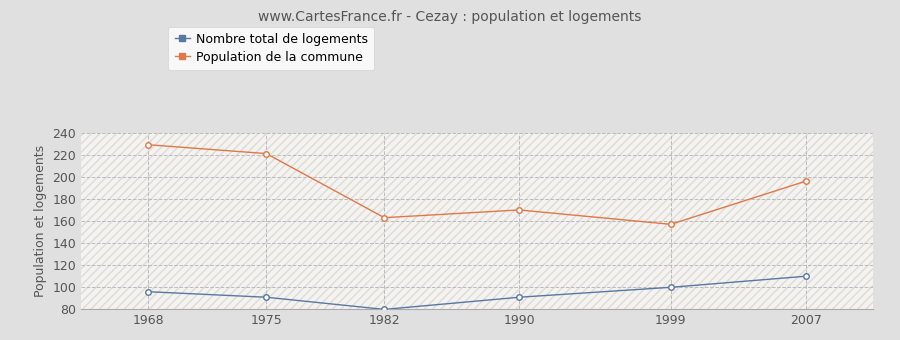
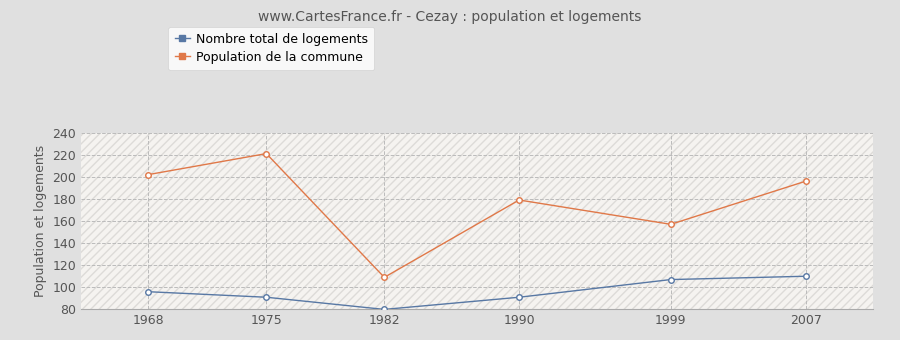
Population de la commune/1968: 229 -> 202
Population de la commune/1982: 163 -> 109
Population de la commune/1990: 170 -> 179
Nombre total de logements/1999: 100 -> 107
